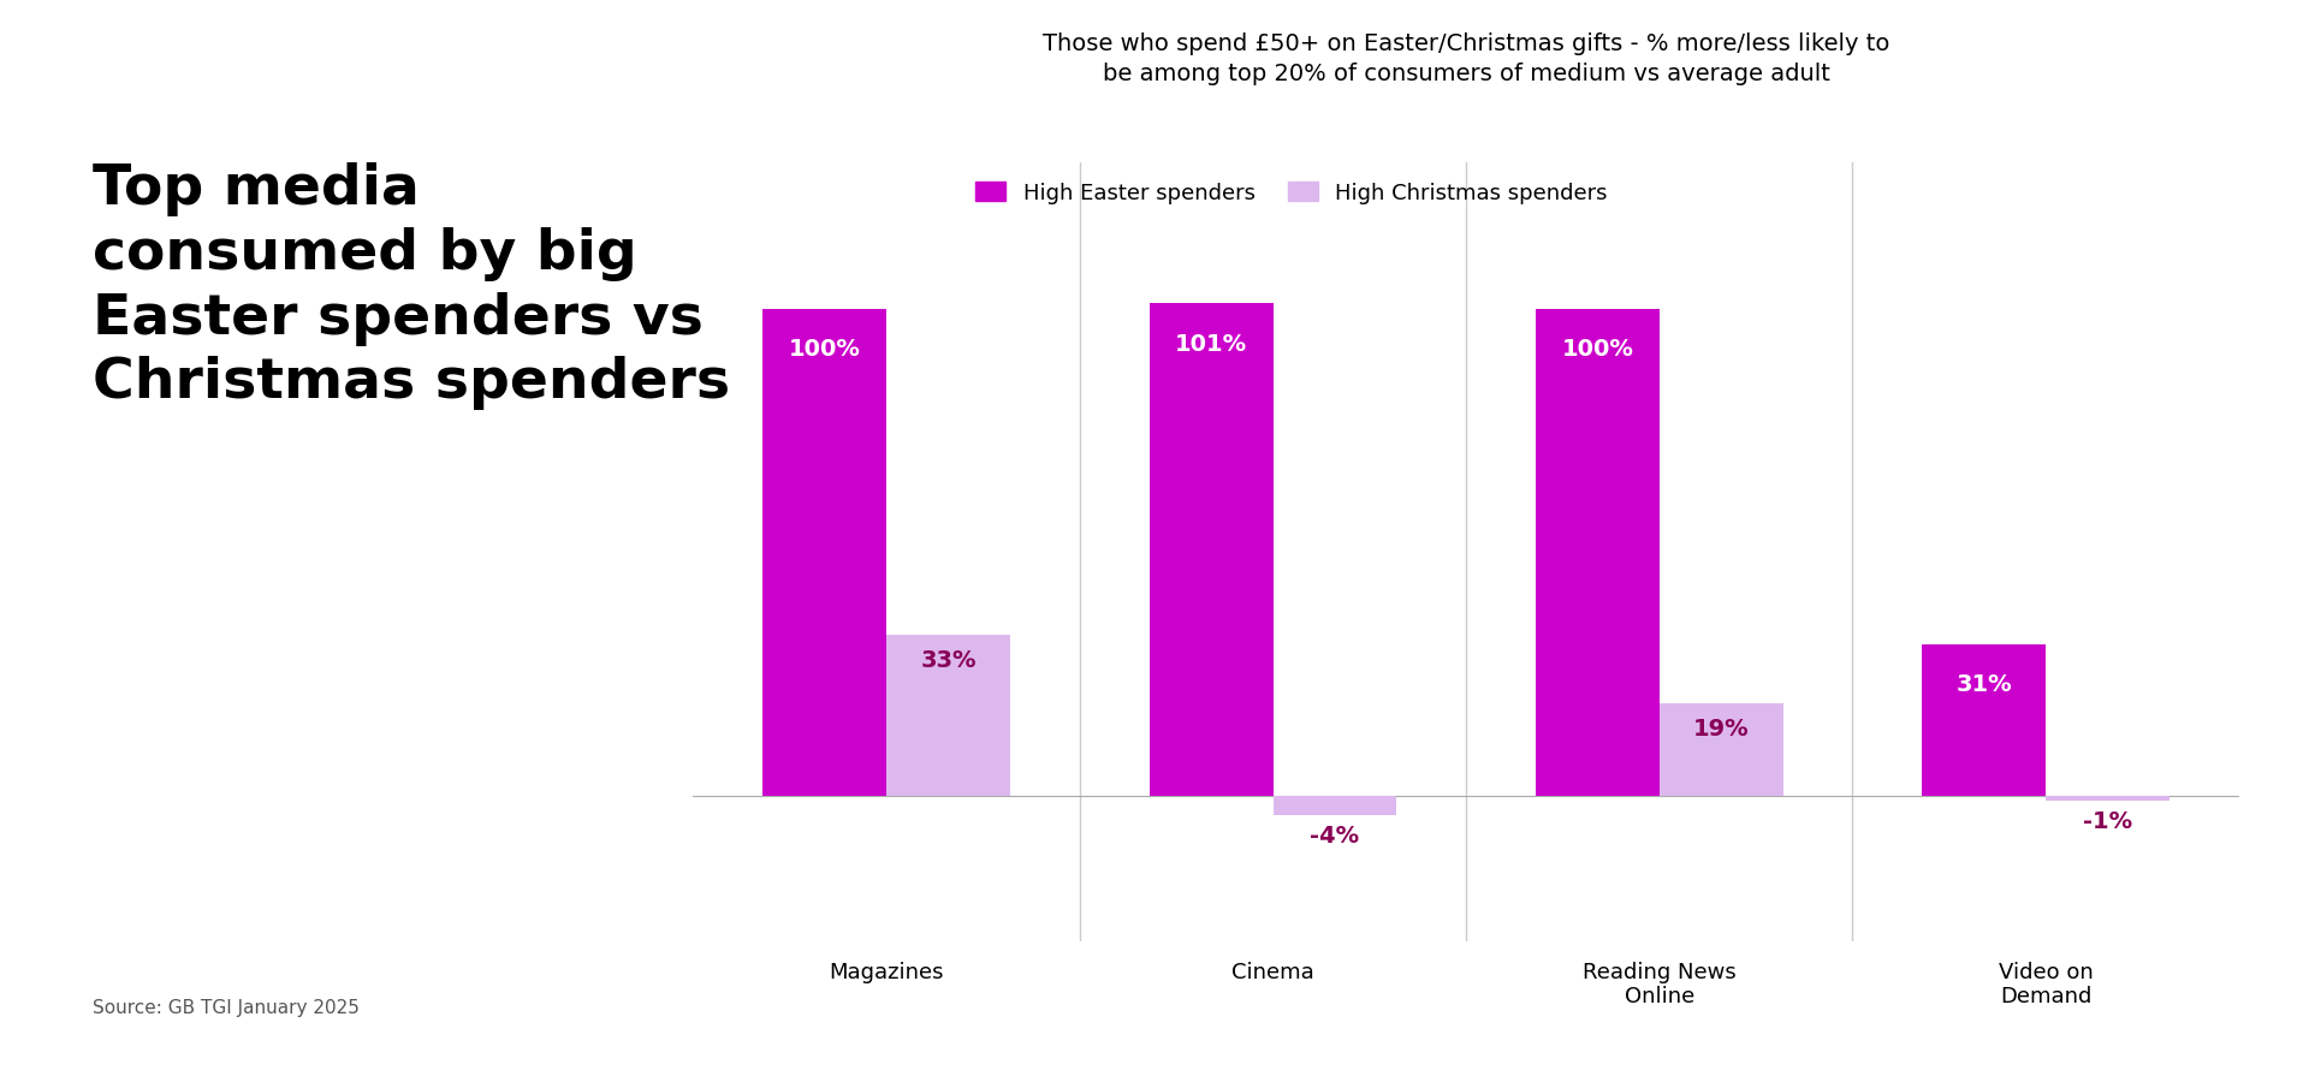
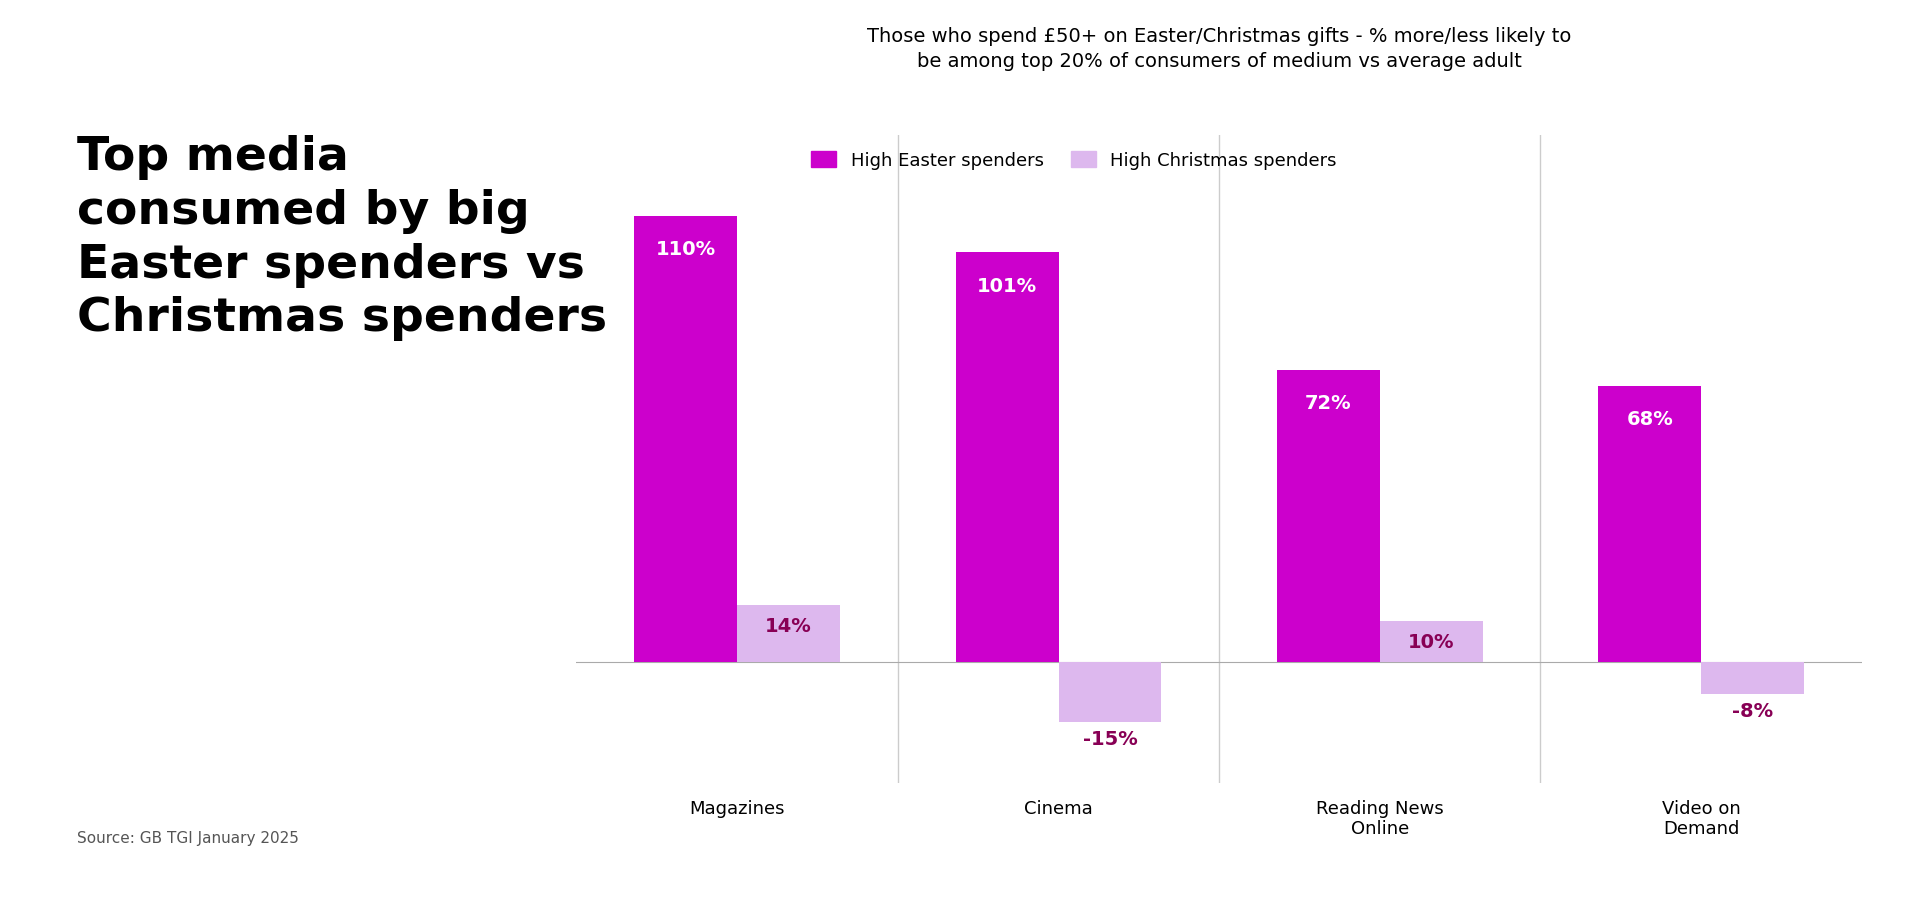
High Easter spenders/Magazines: 100% -> 110%
High Christmas spenders/Magazines: 33% -> 14%
High Christmas spenders/Cinema: -4% -> -15%
High Easter spenders/Reading News Online: 100% -> 72%
High Christmas spenders/Reading News Online: 19% -> 10%
High Easter spenders/Video on Demand: 31% -> 68%
High Christmas spenders/Video on Demand: -1% -> -8%
